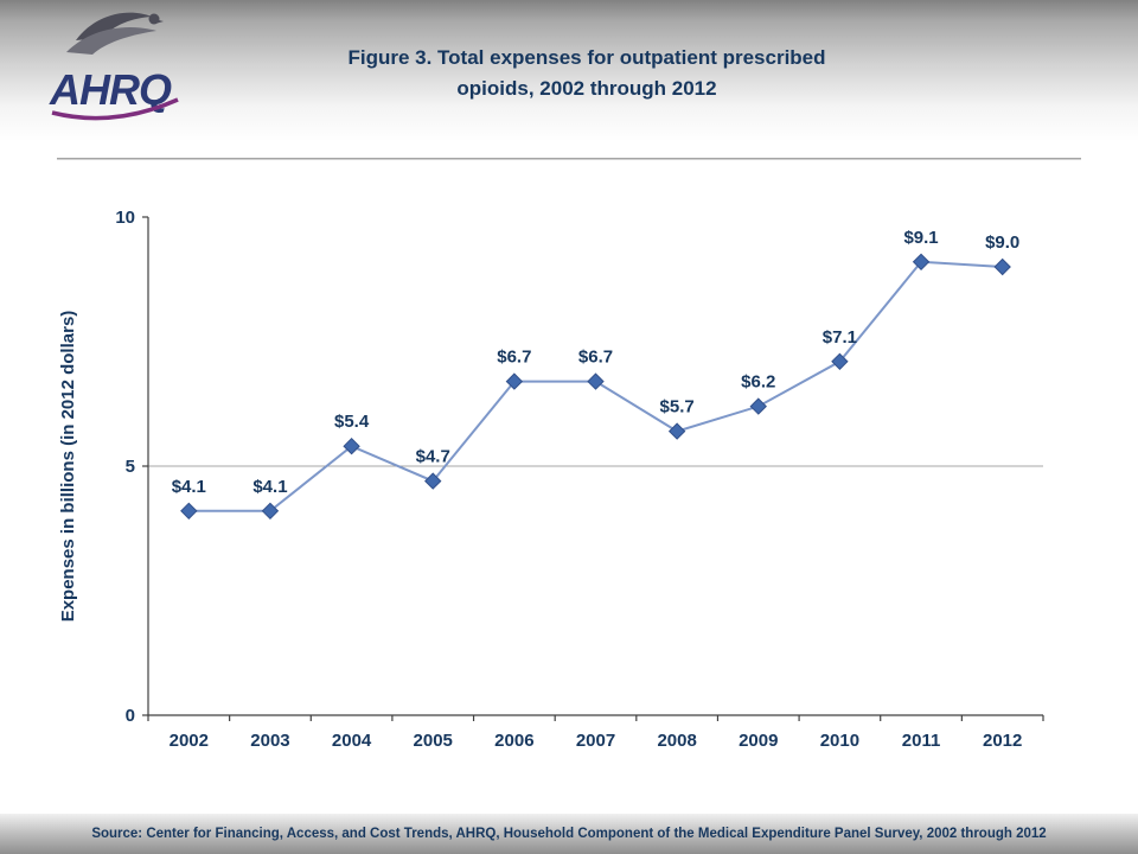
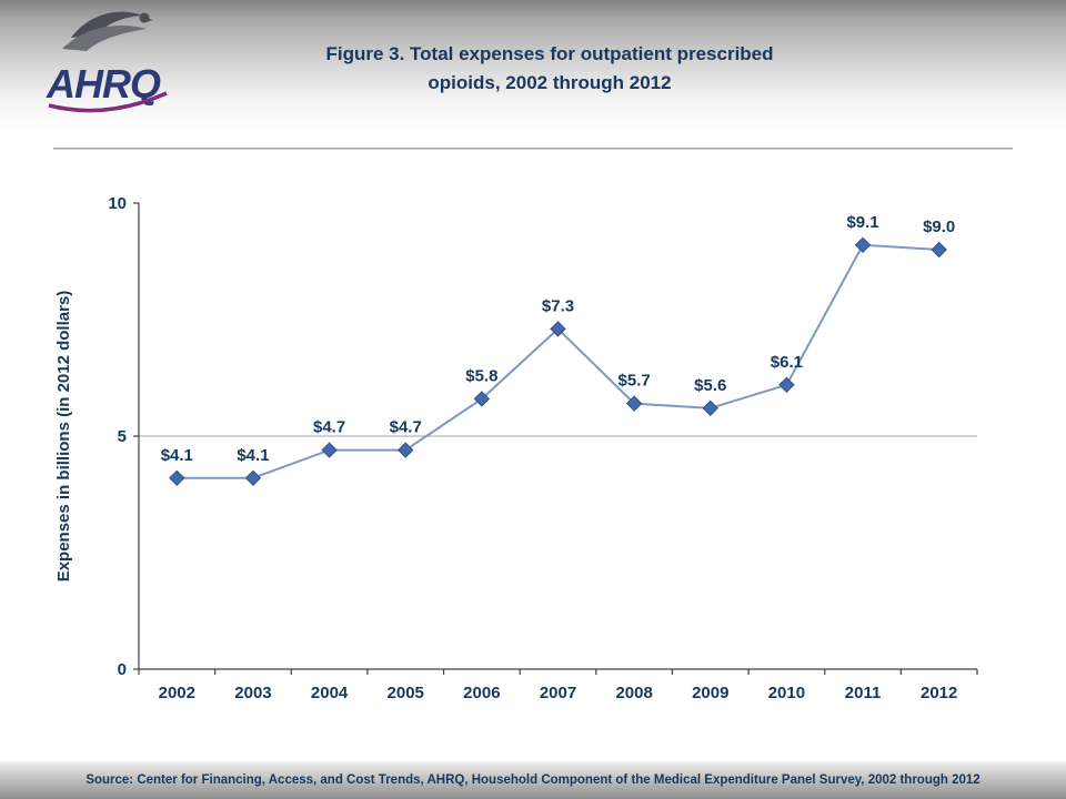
2004: $5.4 -> $4.7
2006: $6.7 -> $5.8
2007: $6.7 -> $7.3
2009: $6.2 -> $5.6
2010: $7.1 -> $6.1
